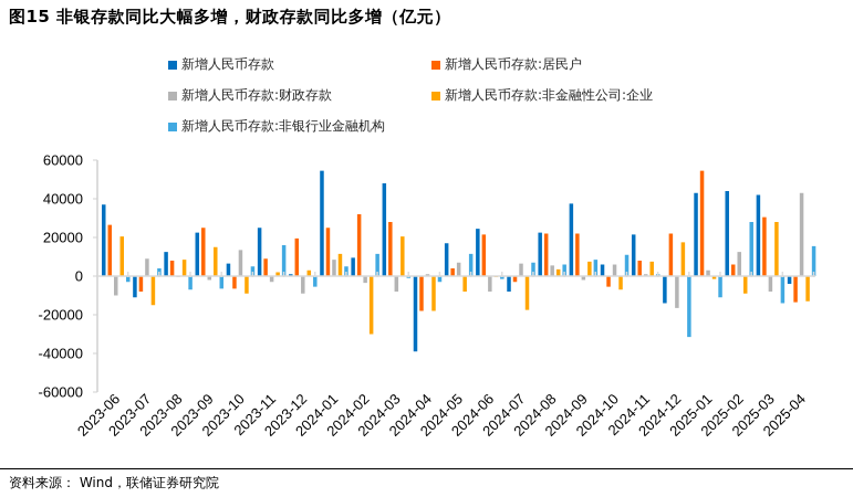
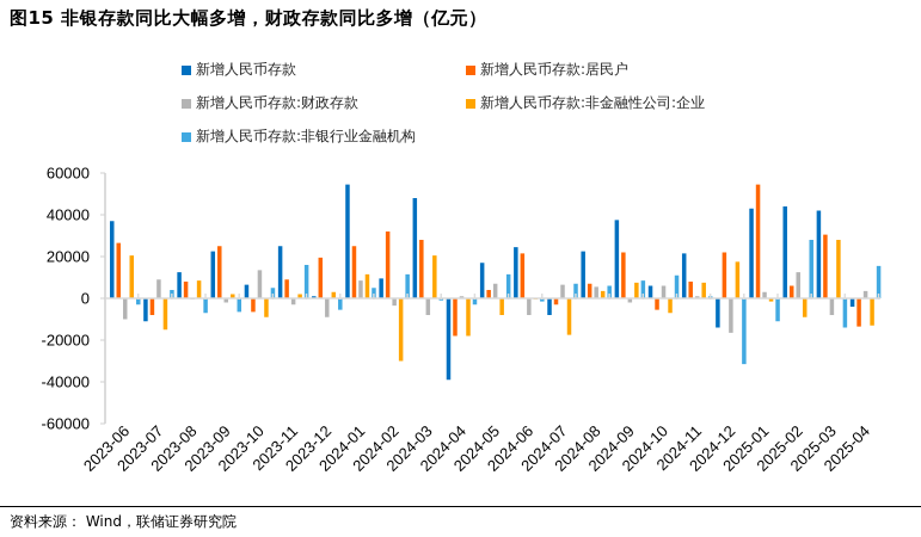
新增人民币存款:非金融性公司:企业/2023-09: 15000 -> 2000
新增人民币存款:居民户/2024-08: 22000 -> 7000
新增人民币存款:财政存款/2025-04: 43000 -> 4000
